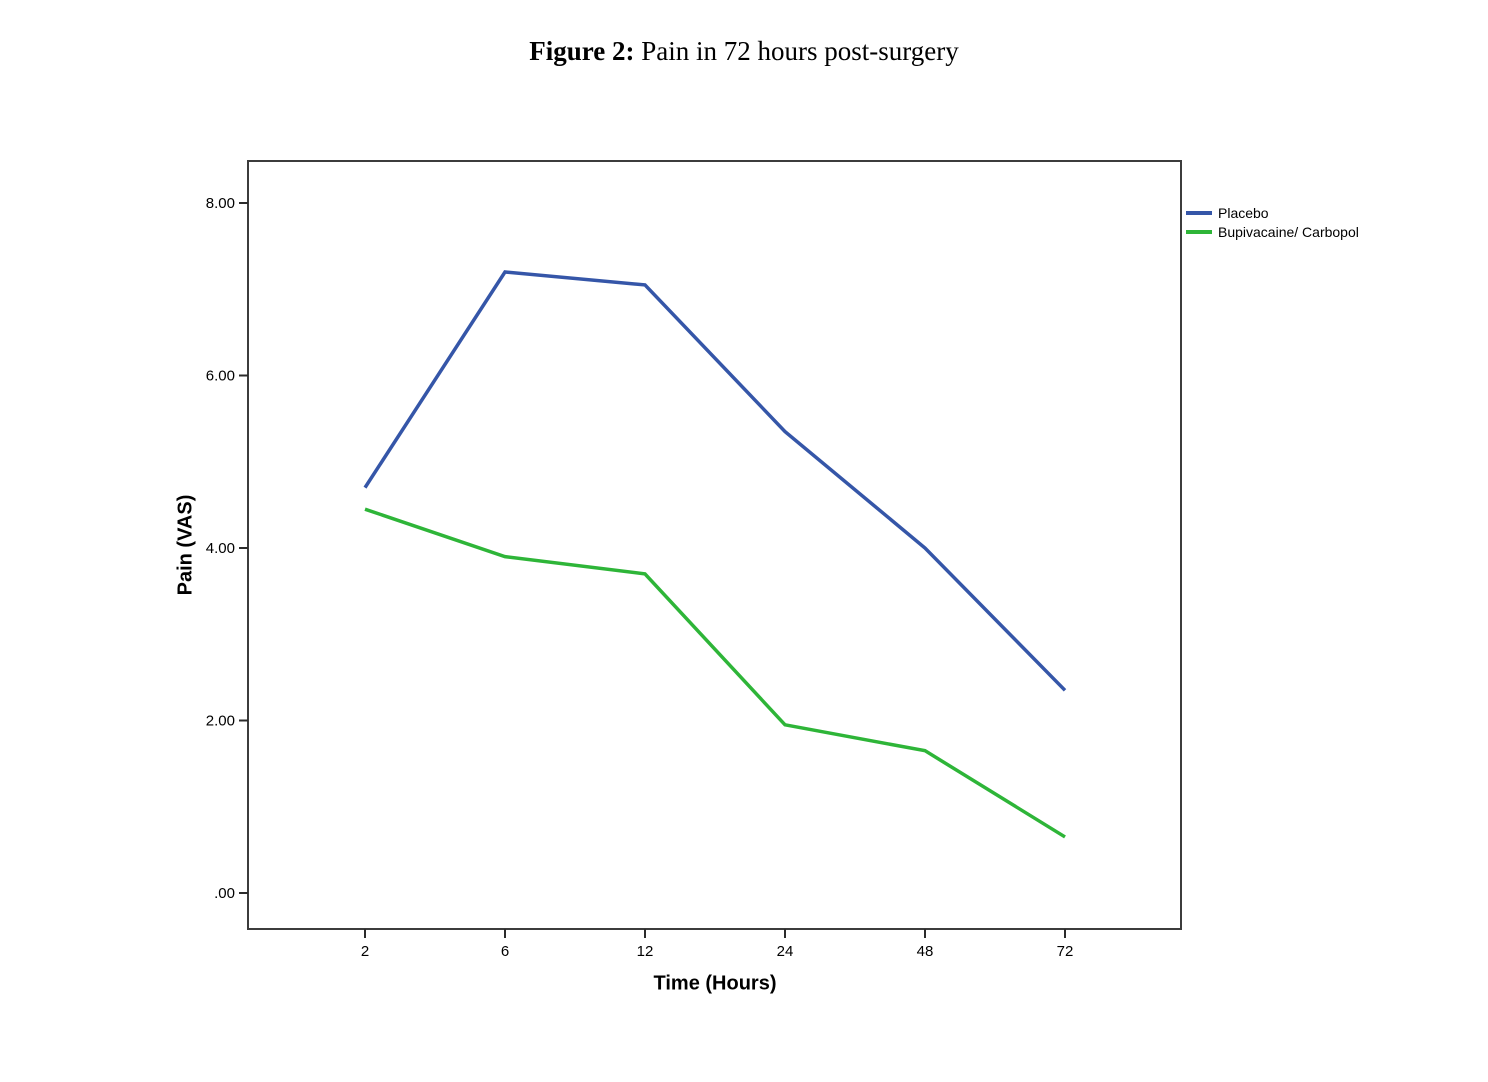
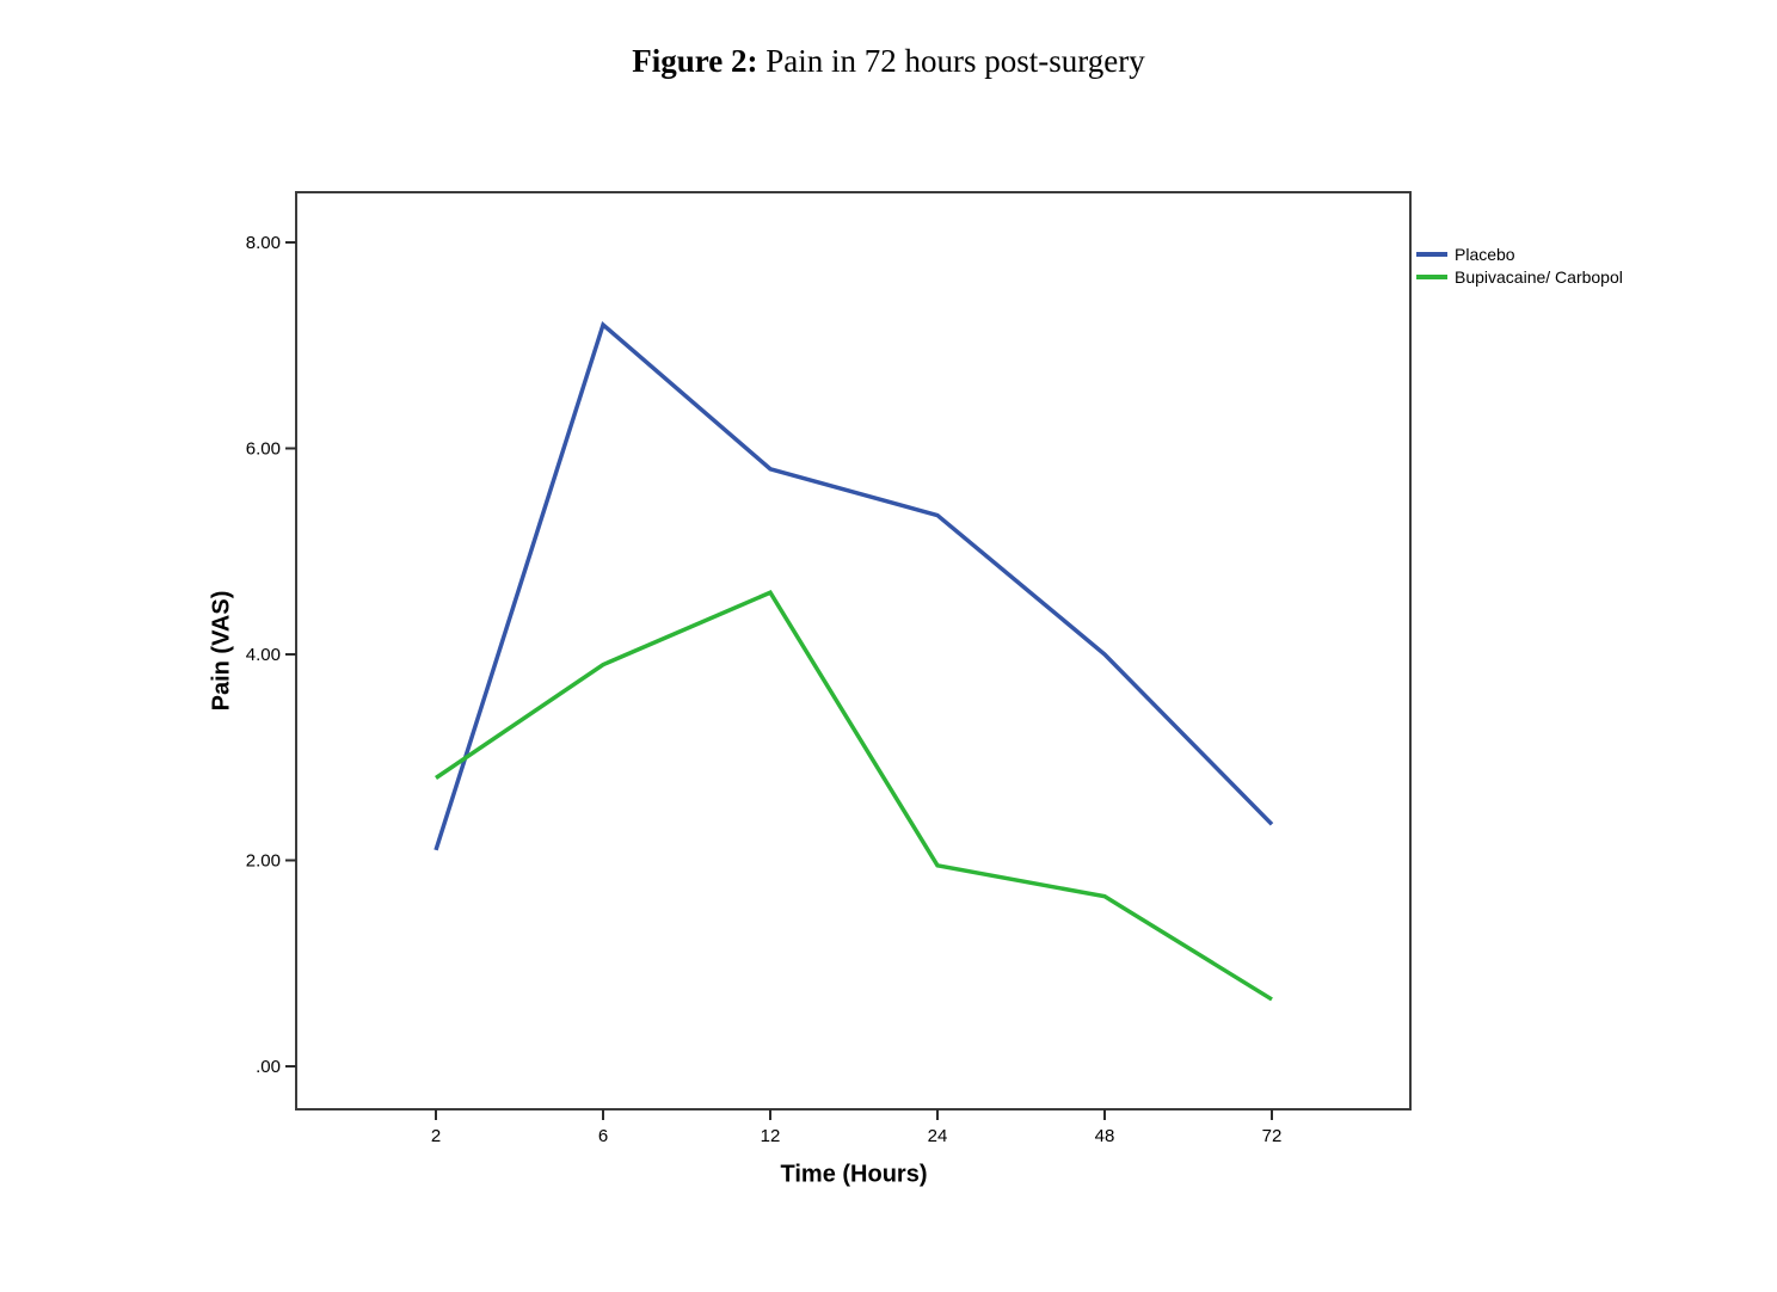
Placebo/2: 4.7 -> 2.1
Bupivacaine/ Carbopol/2: 4.5 -> 2.8
Placebo/12: 7.0 -> 5.8
Bupivacaine/ Carbopol/12: 3.7 -> 4.6
